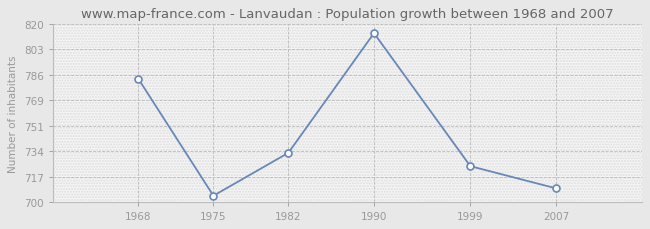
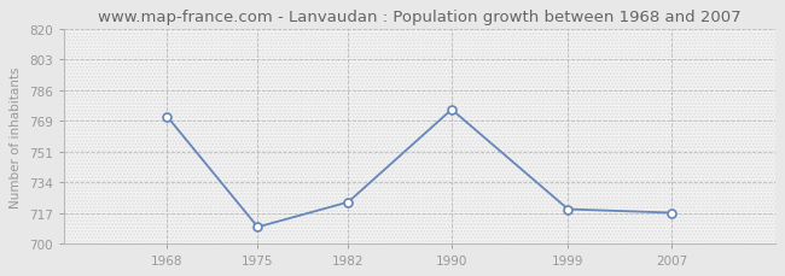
1968: 783 -> 771
1975: 704 -> 709
1982: 733 -> 723
1990: 814 -> 775
1999: 724 -> 719
2007: 709 -> 717
